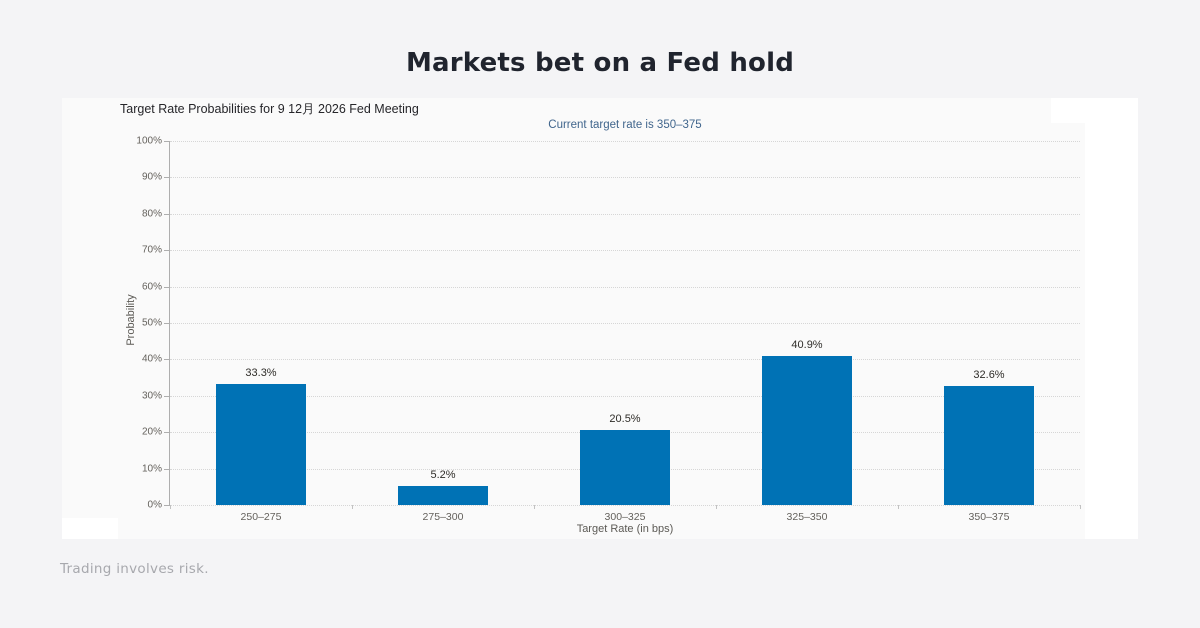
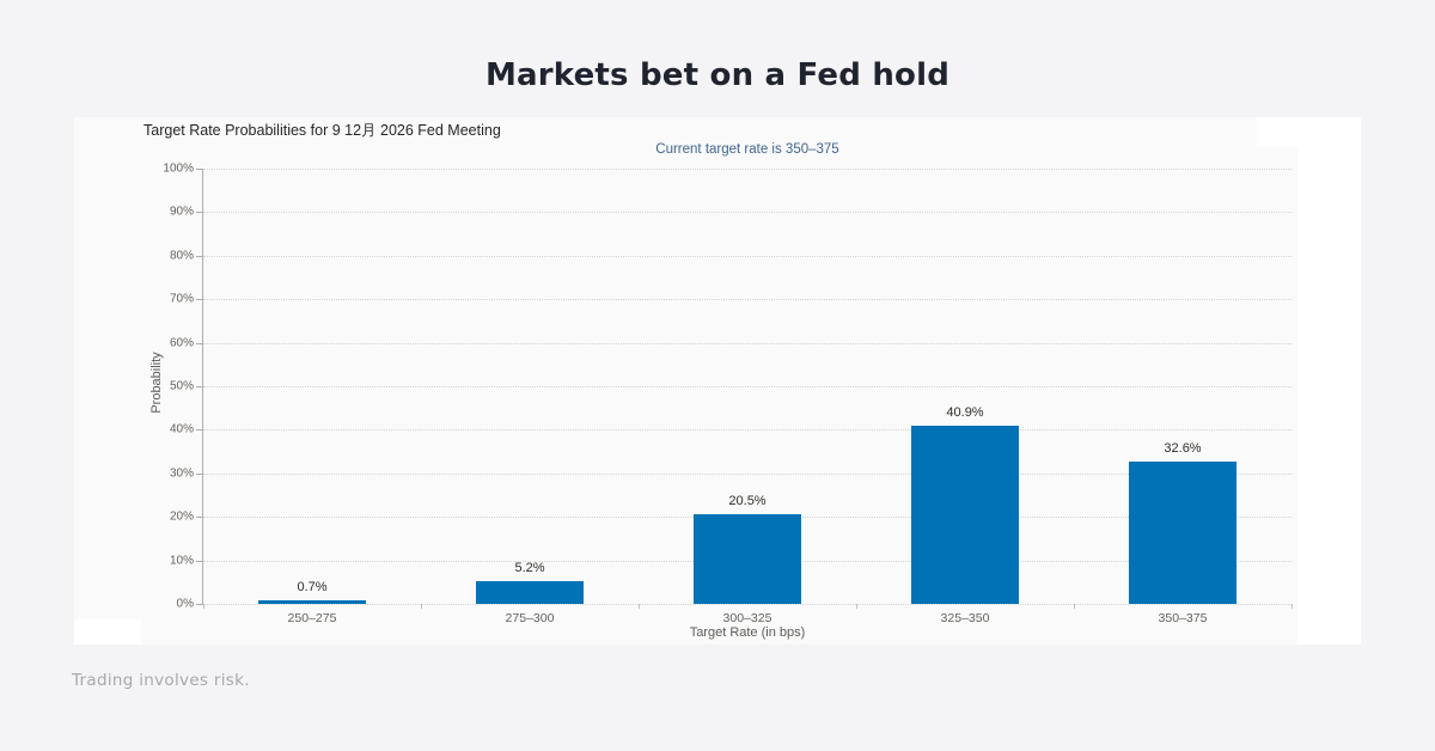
250–275: 33.3% -> 0.7%
